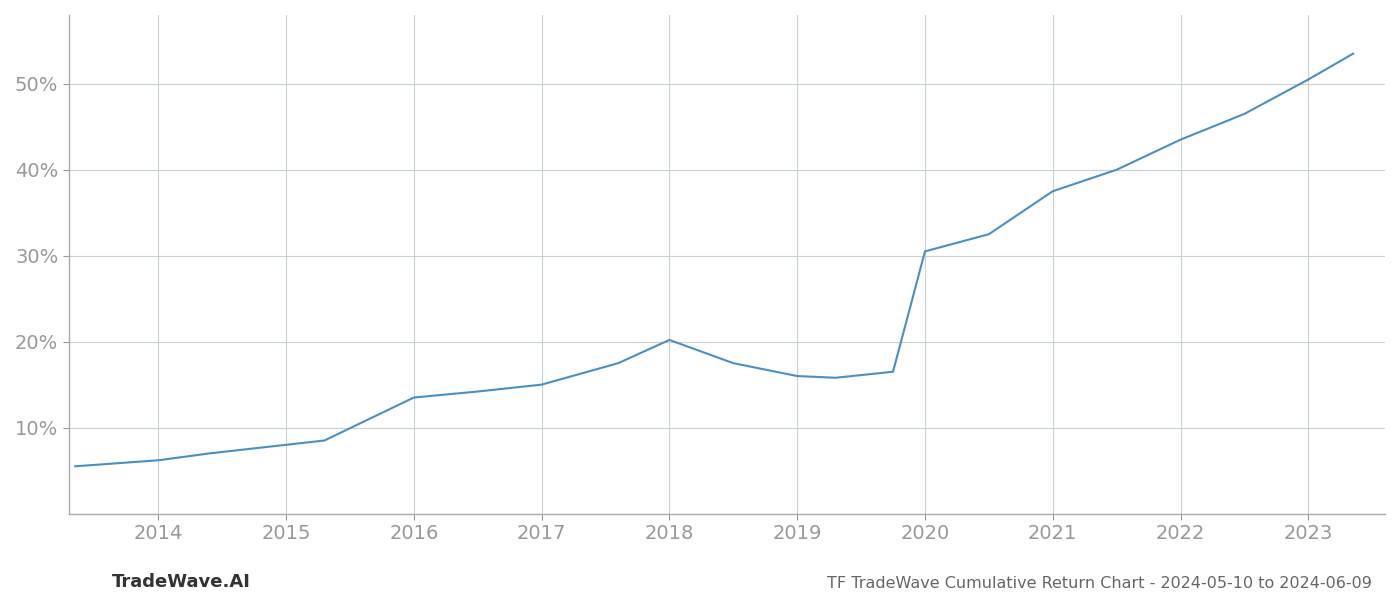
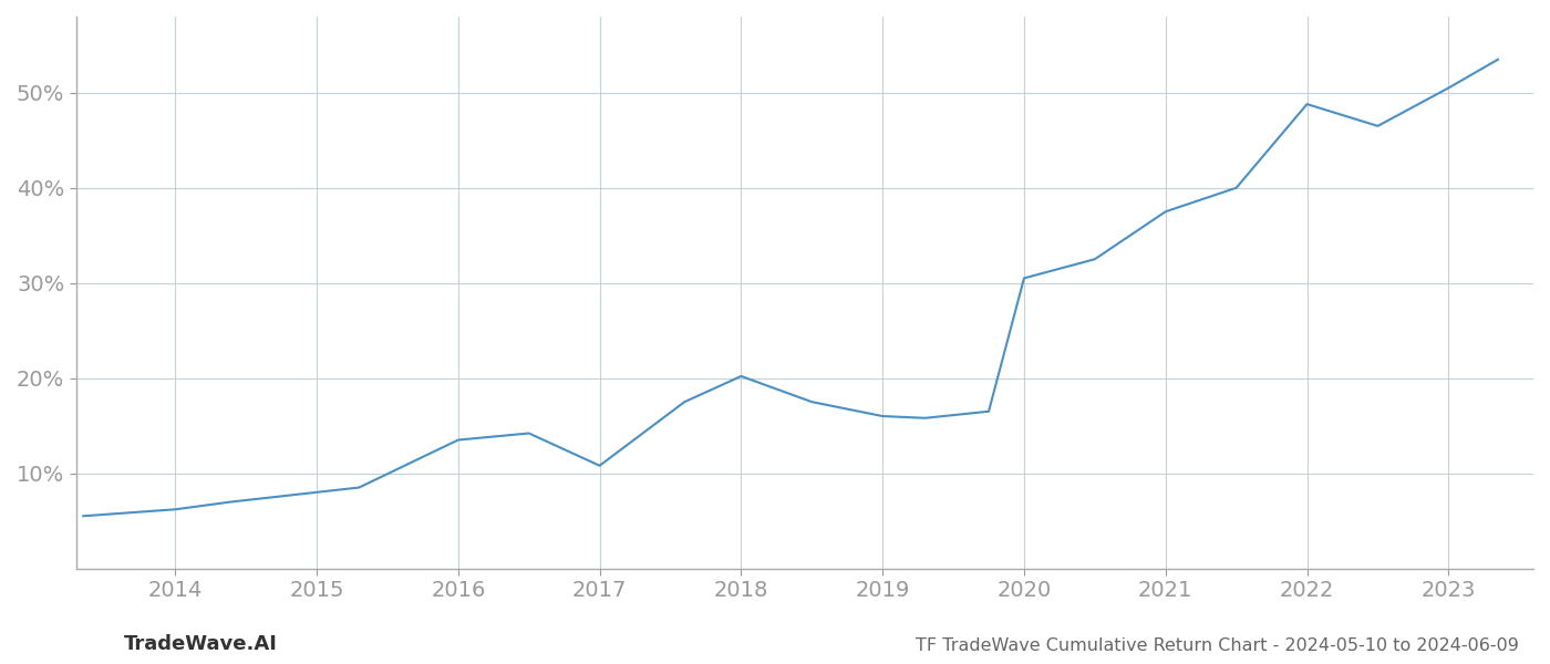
2017: 15.0% -> 10.8%
2022: 43.5% -> 48.8%
